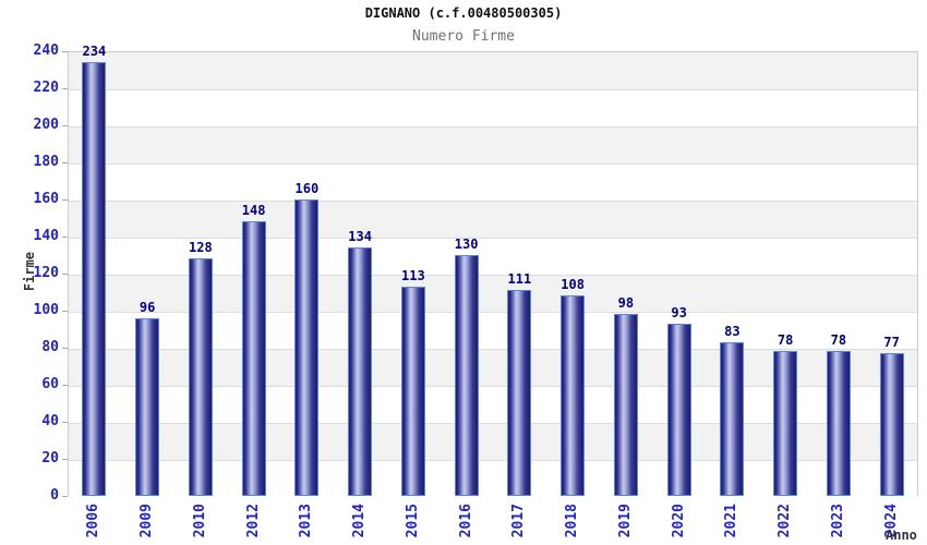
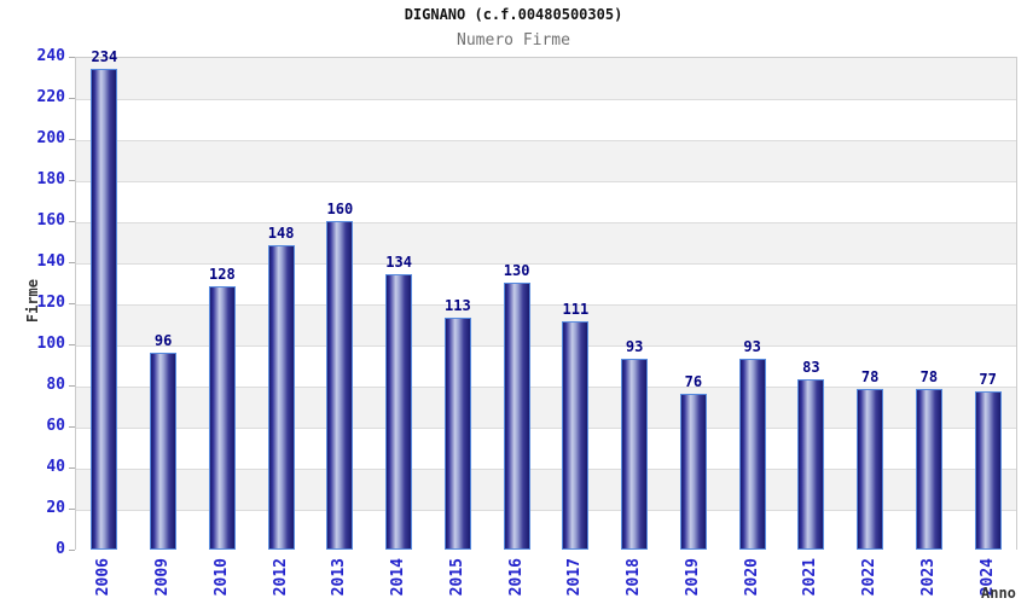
2018: 108 -> 93
2019: 98 -> 76
